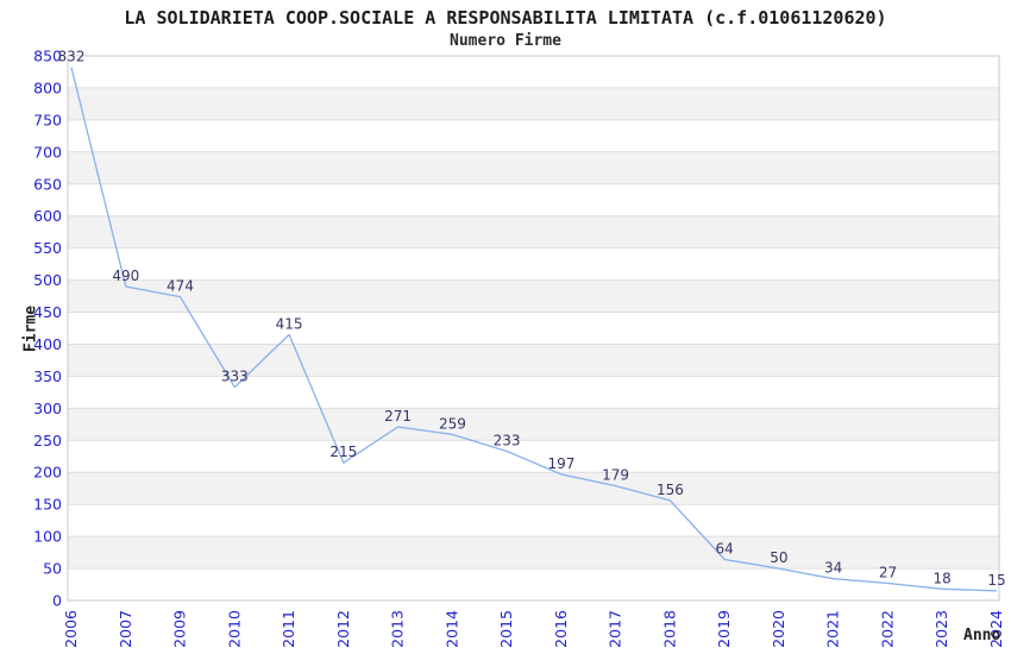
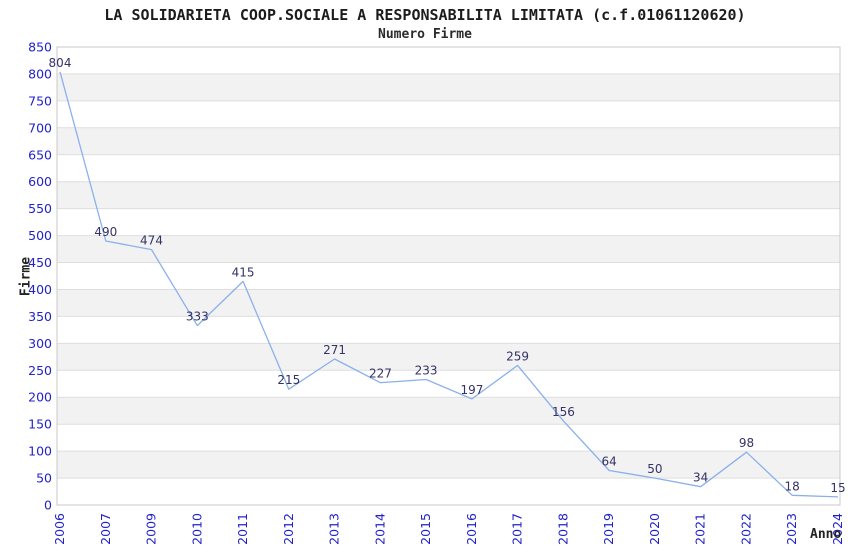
2006: 832 -> 804
2014: 259 -> 227
2017: 179 -> 259
2022: 27 -> 98
